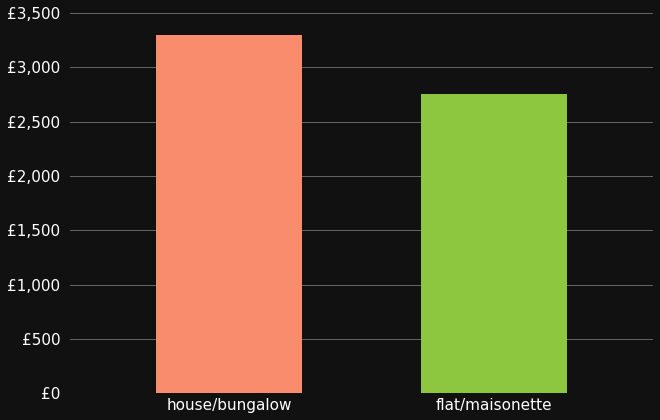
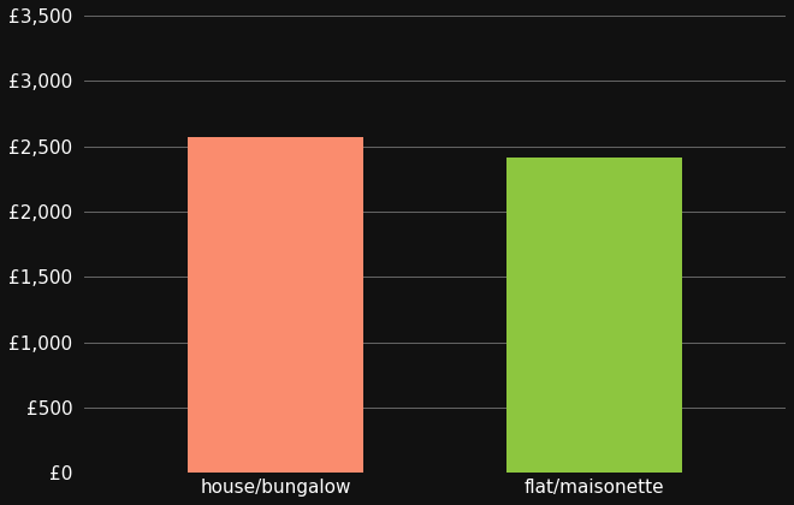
house/bungalow: £3,300 -> £2,570
flat/maisonette: £2,750 -> £2,410
